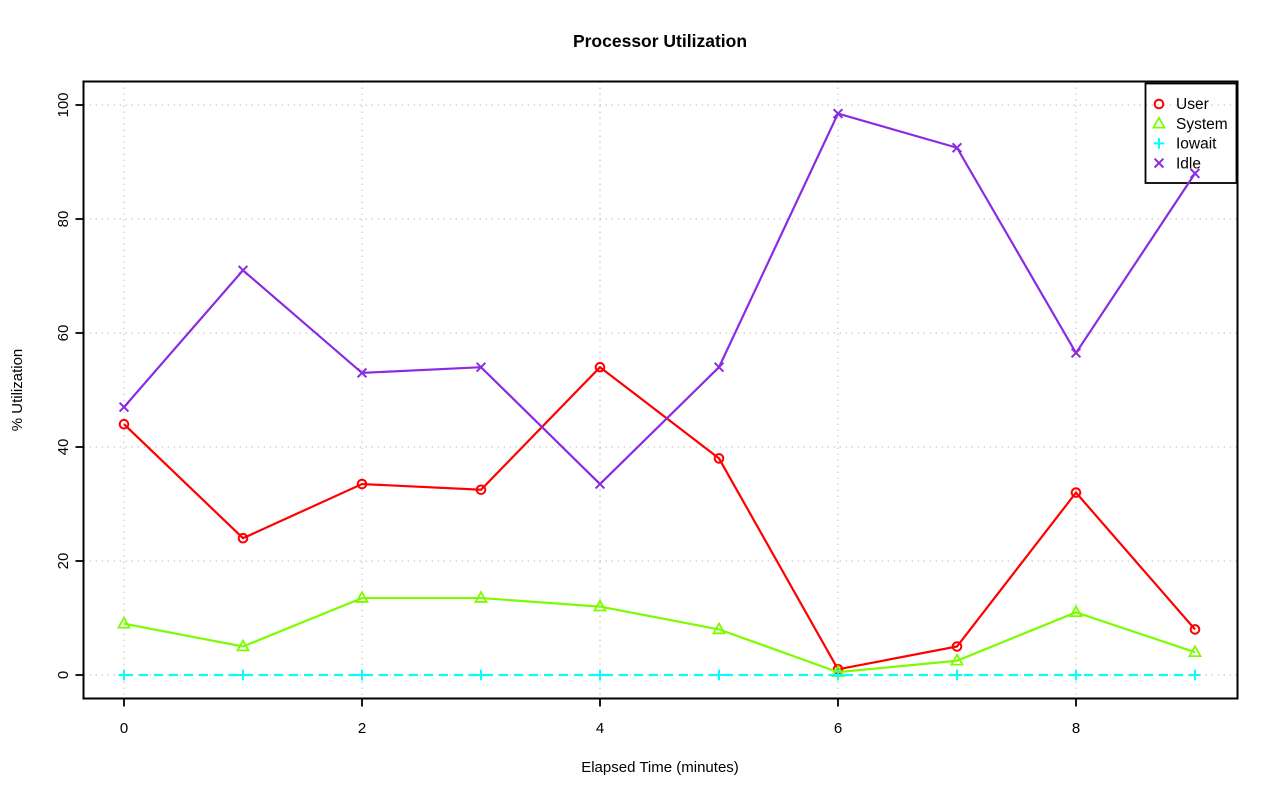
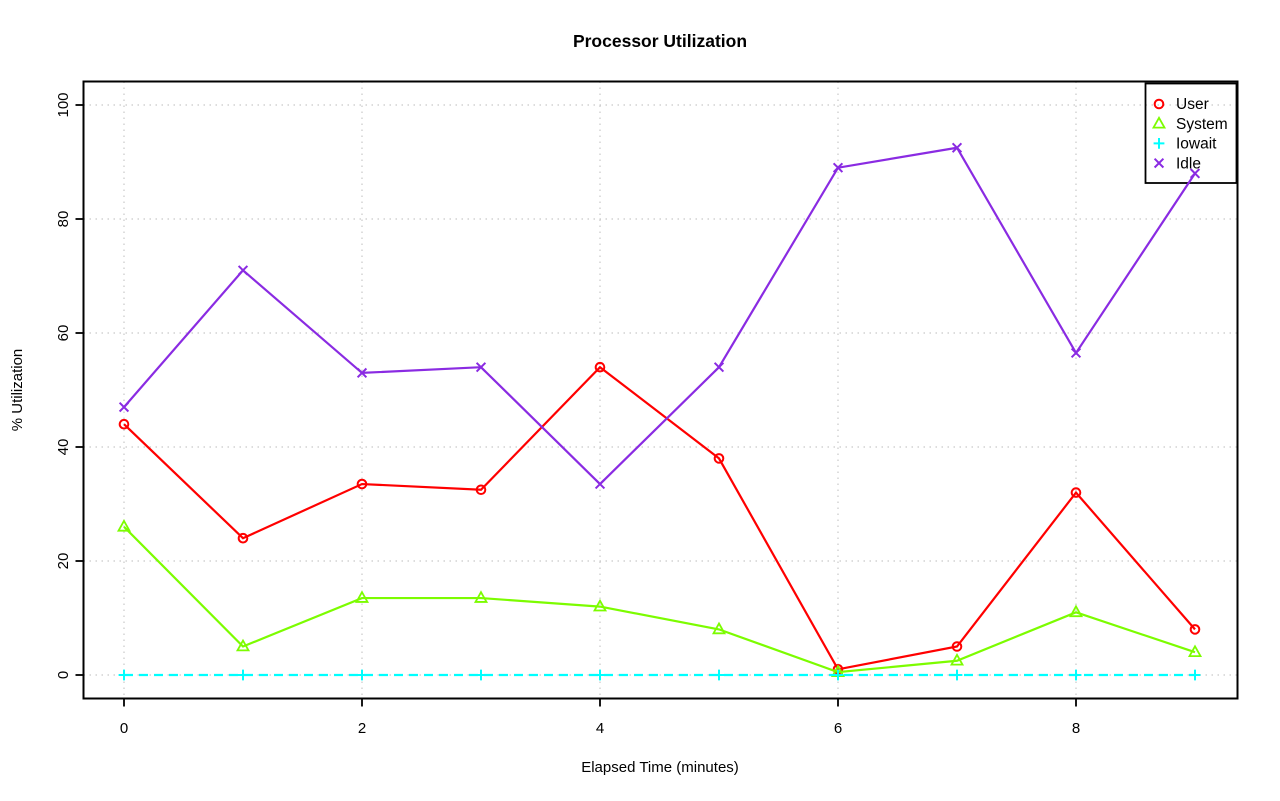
System/0: 9 -> 26
Idle/6: 98 -> 89
